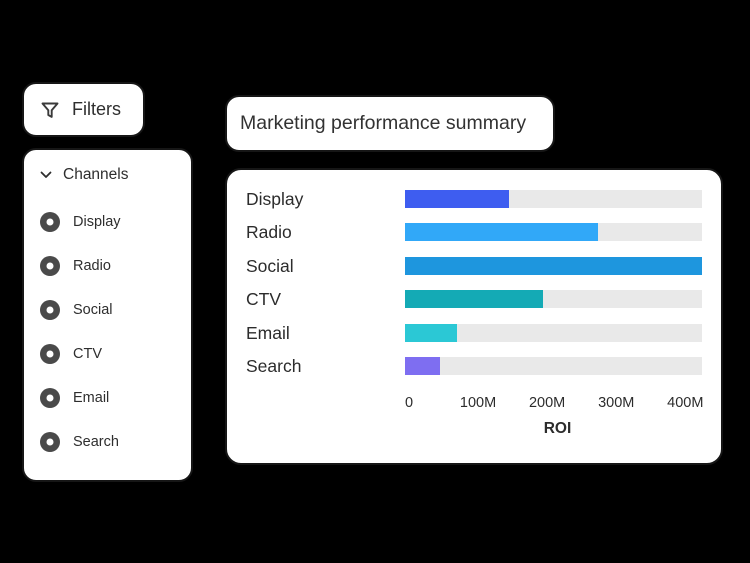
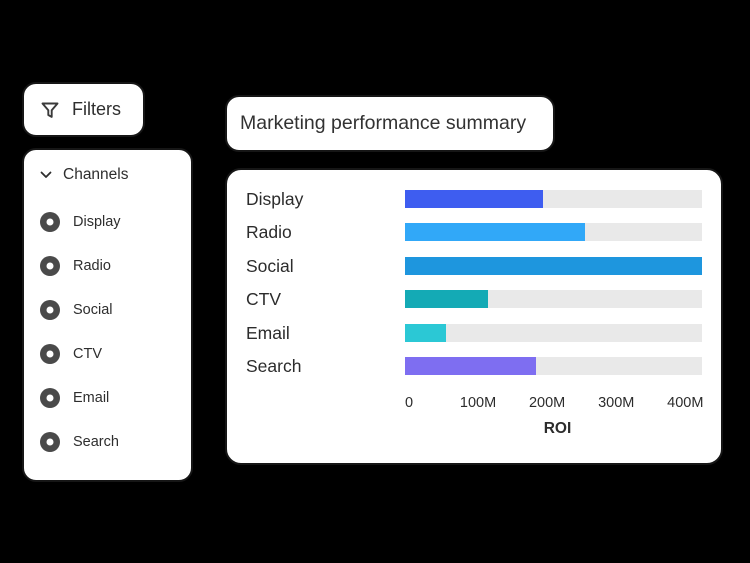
Display: 150M -> 200M
Radio: 280M -> 260M
CTV: 200M -> 120M
Email: 80M -> 60M
Search: 50M -> 190M
